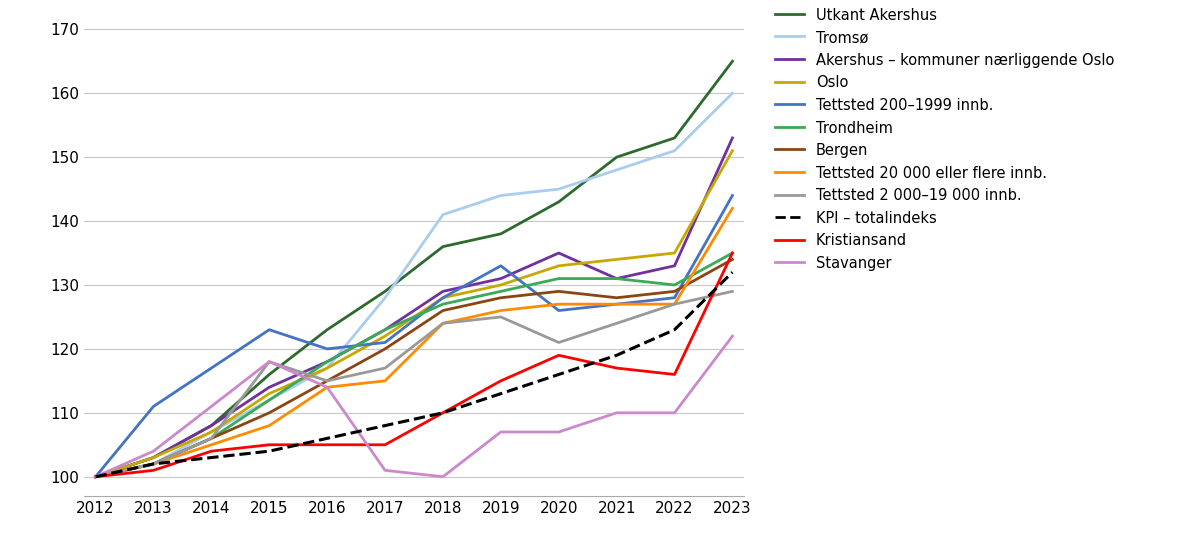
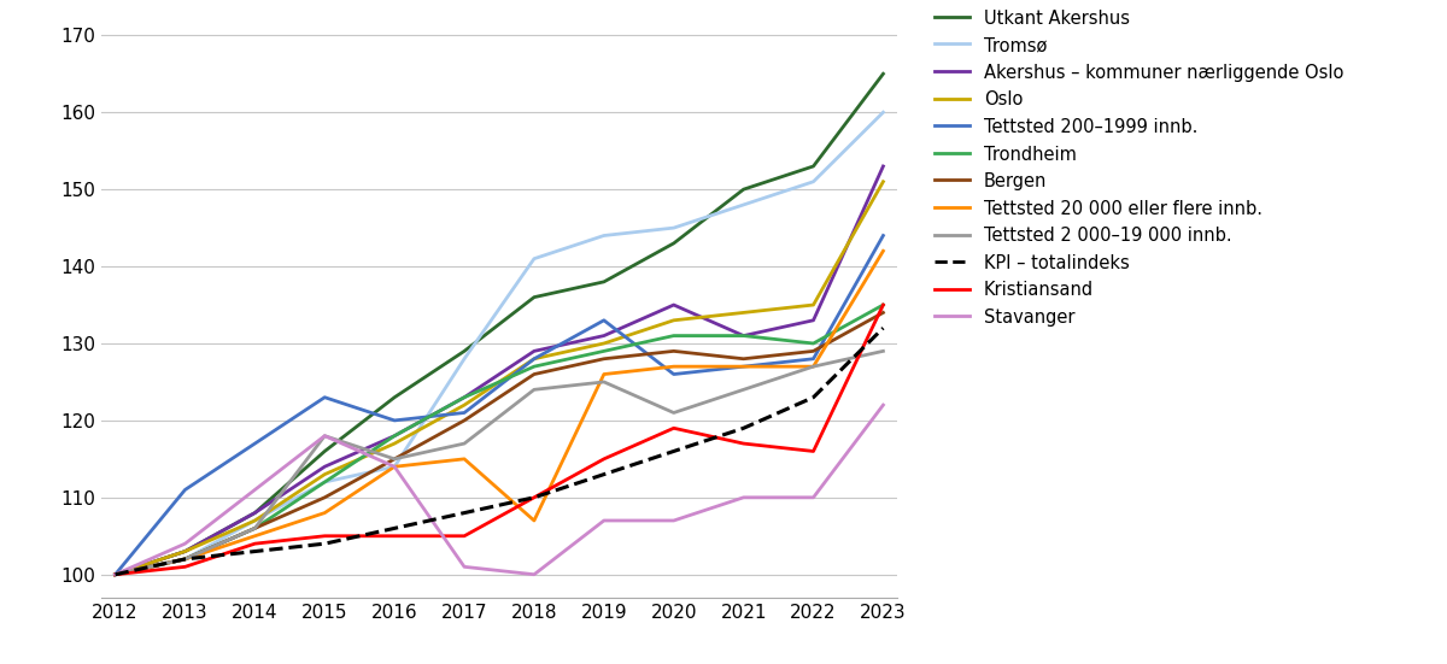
Tromsø/2016: 117 -> 114
Tettsted 20 000 eller flere innb./2018: 124 -> 107
